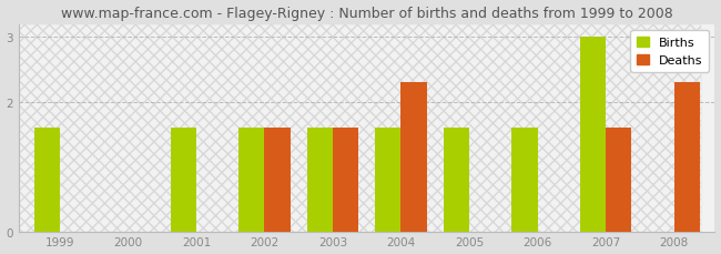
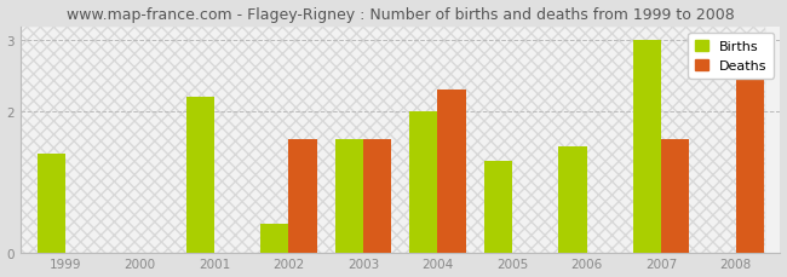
Births/1999: 1.6 -> 1.4
Births/2001: 1.6 -> 2.2
Births/2002: 1.6 -> 0.4
Births/2004: 1.6 -> 2.0
Births/2005: 1.6 -> 1.3
Births/2006: 1.6 -> 1.5
Deaths/2008: 2.3 -> 2.5
